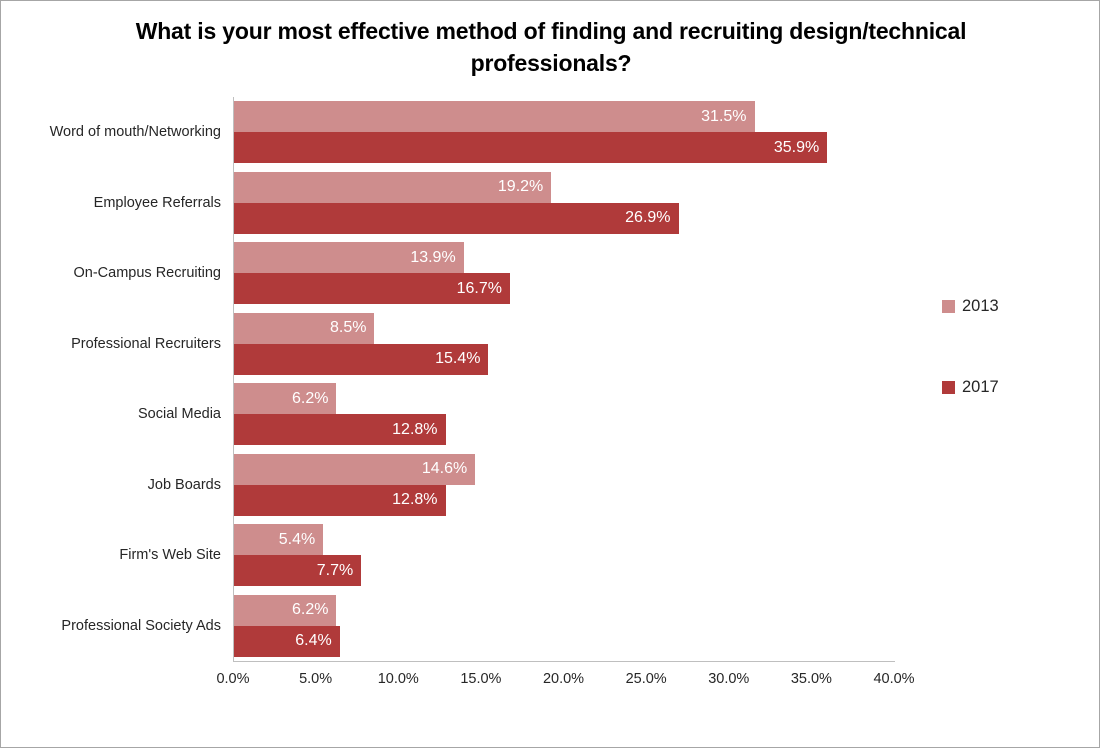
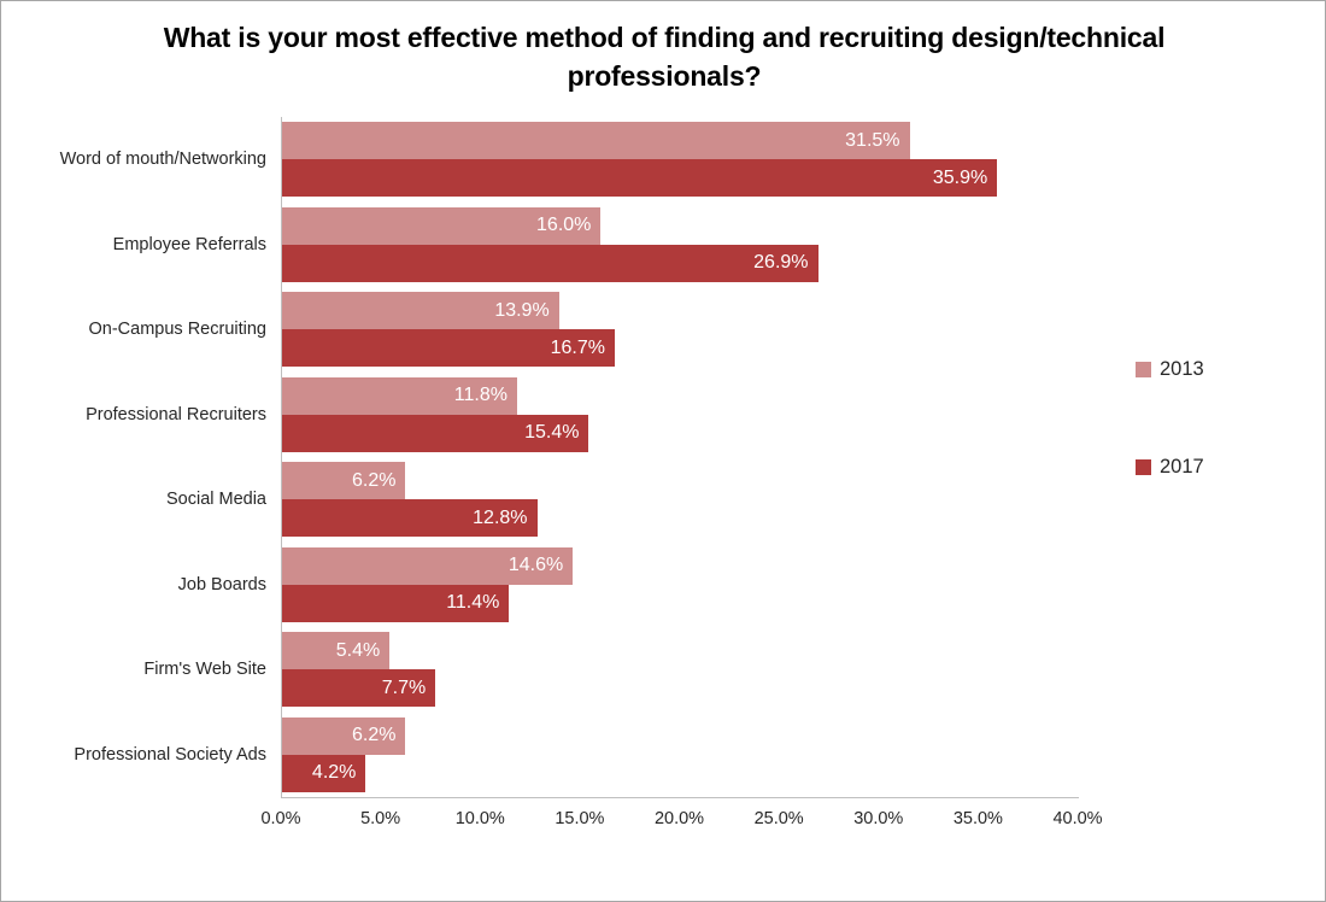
2013/Employee Referrals: 19.2% -> 16.0%
2013/Professional Recruiters: 8.5% -> 11.8%
2017/Job Boards: 12.8% -> 11.4%
2017/Professional Society Ads: 6.4% -> 4.2%
